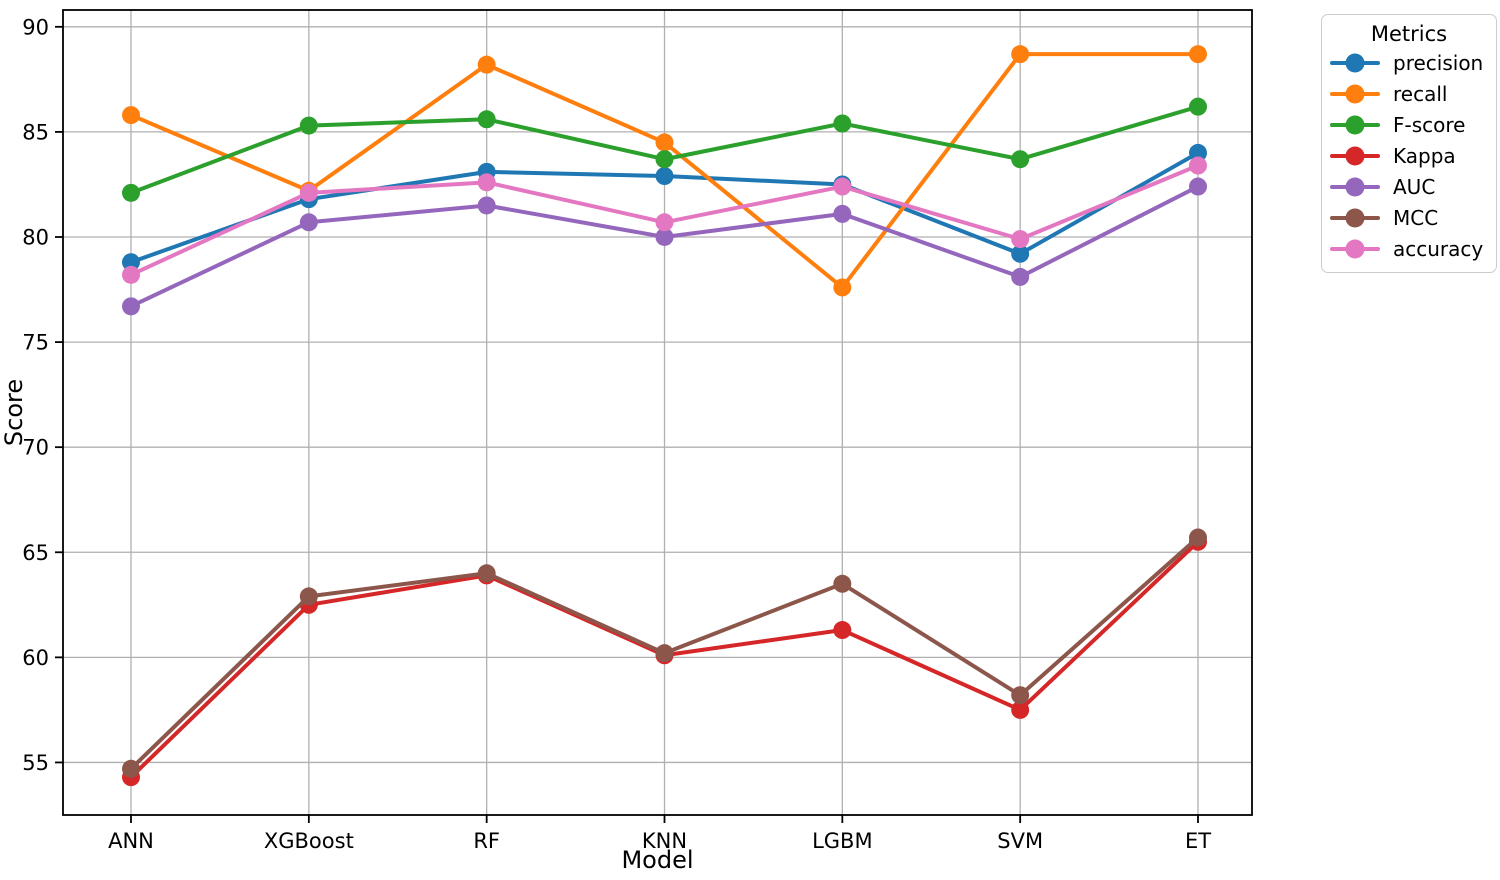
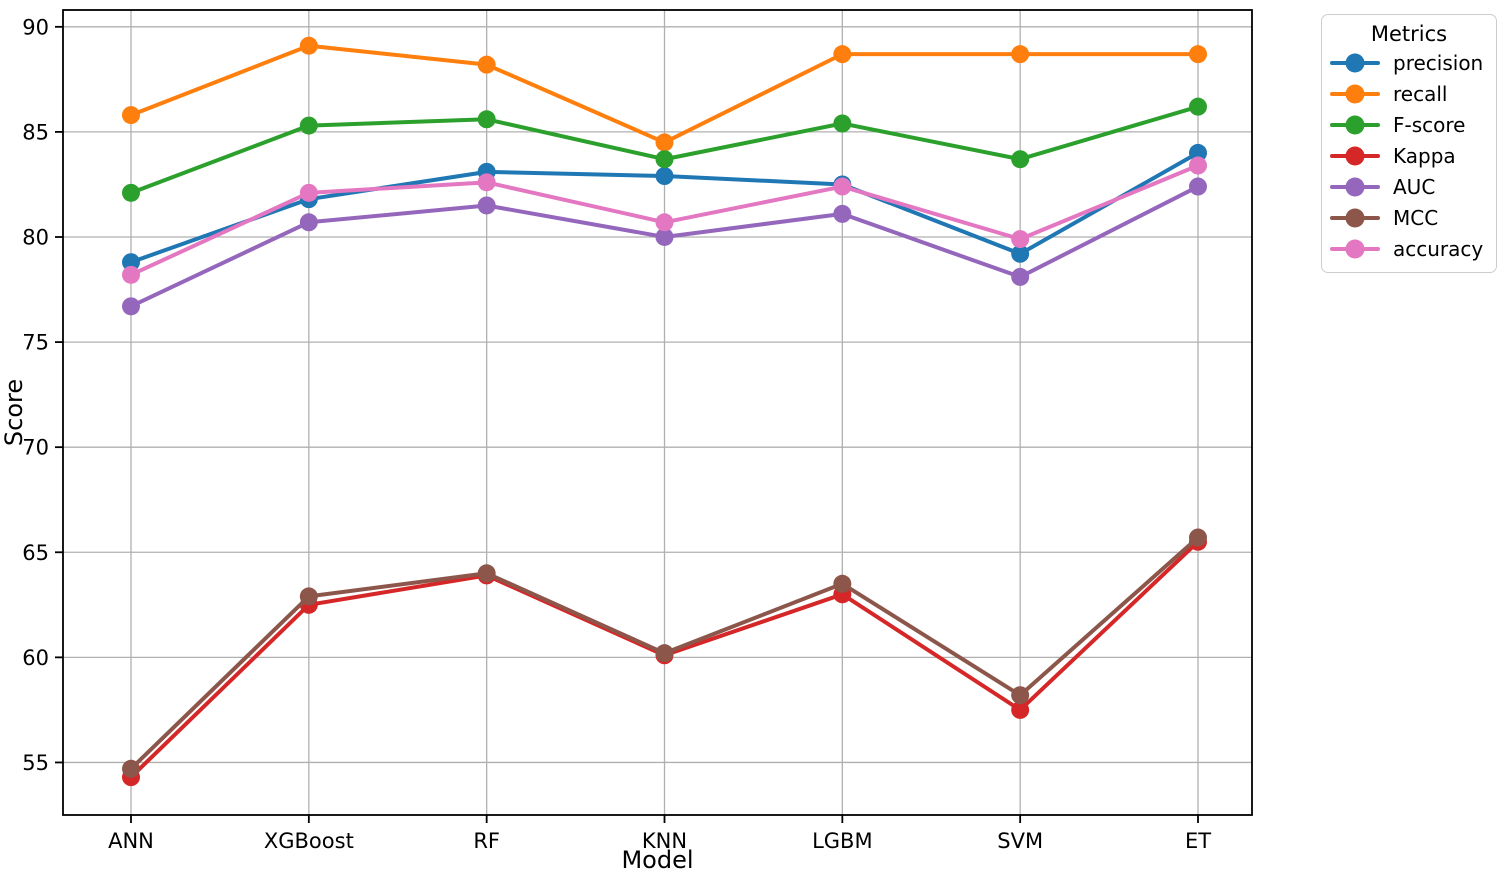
recall/XGBoost: 82.2 -> 89.1
recall/LGBM: 77.6 -> 88.7
Kappa/LGBM: 61.3 -> 63.0
